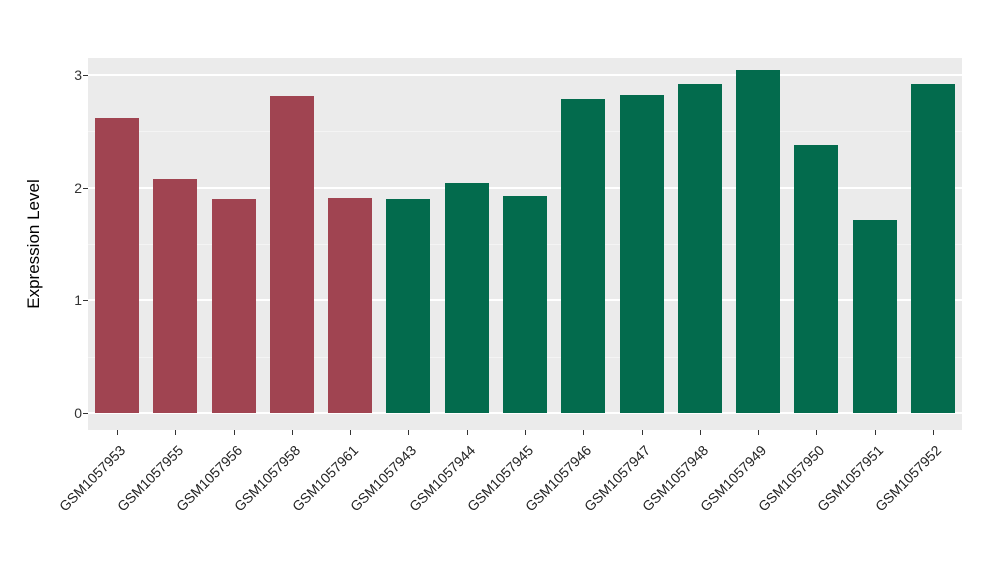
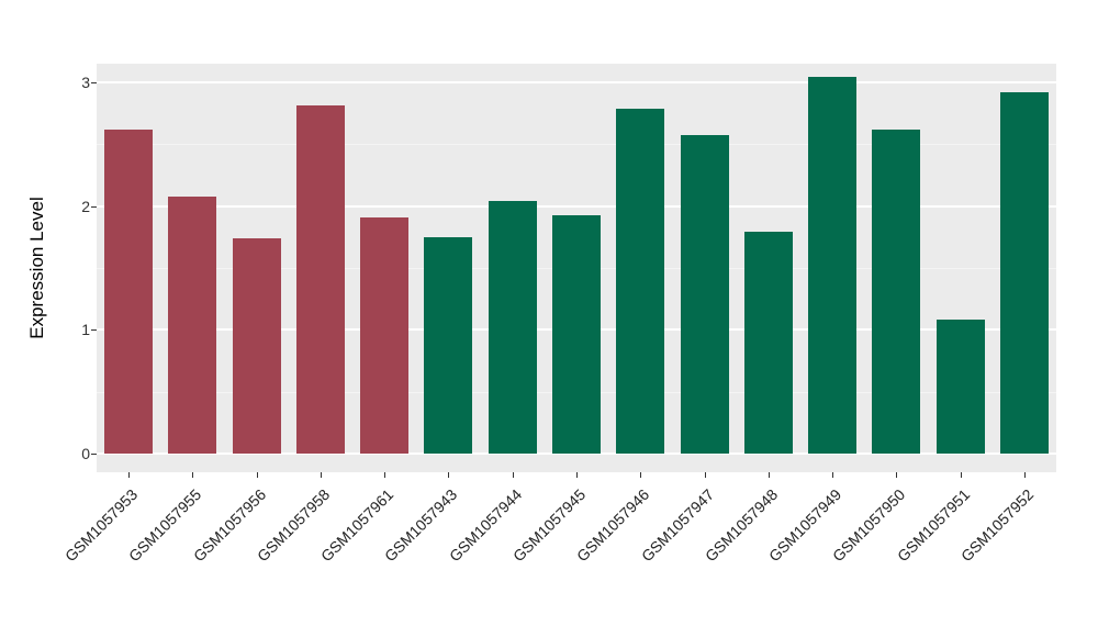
GSM1057956: 1.90 -> 1.74
GSM1057943: 1.90 -> 1.75
GSM1057947: 2.82 -> 2.57
GSM1057948: 2.92 -> 1.79
GSM1057950: 2.38 -> 2.62
GSM1057951: 1.71 -> 1.08
